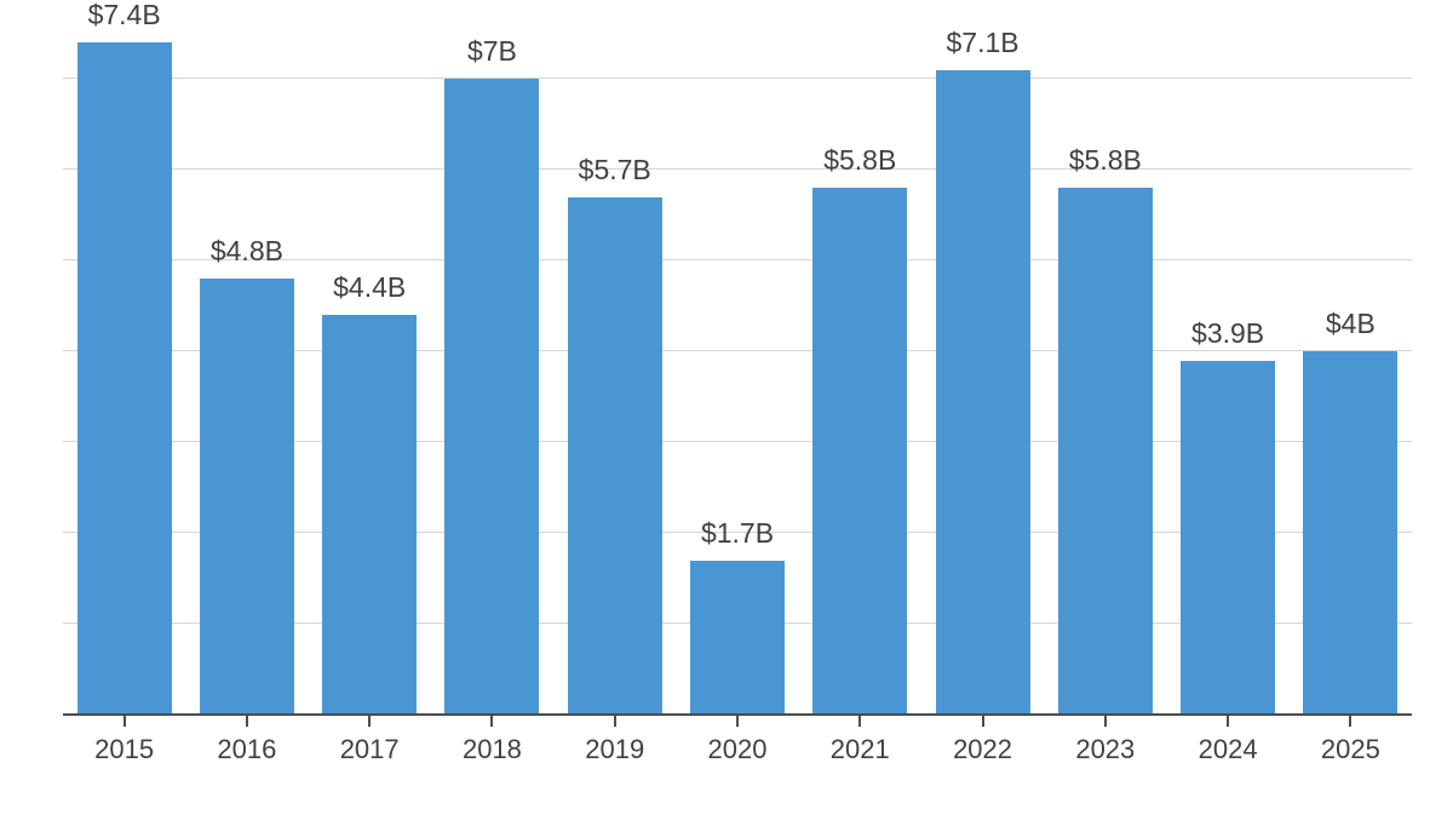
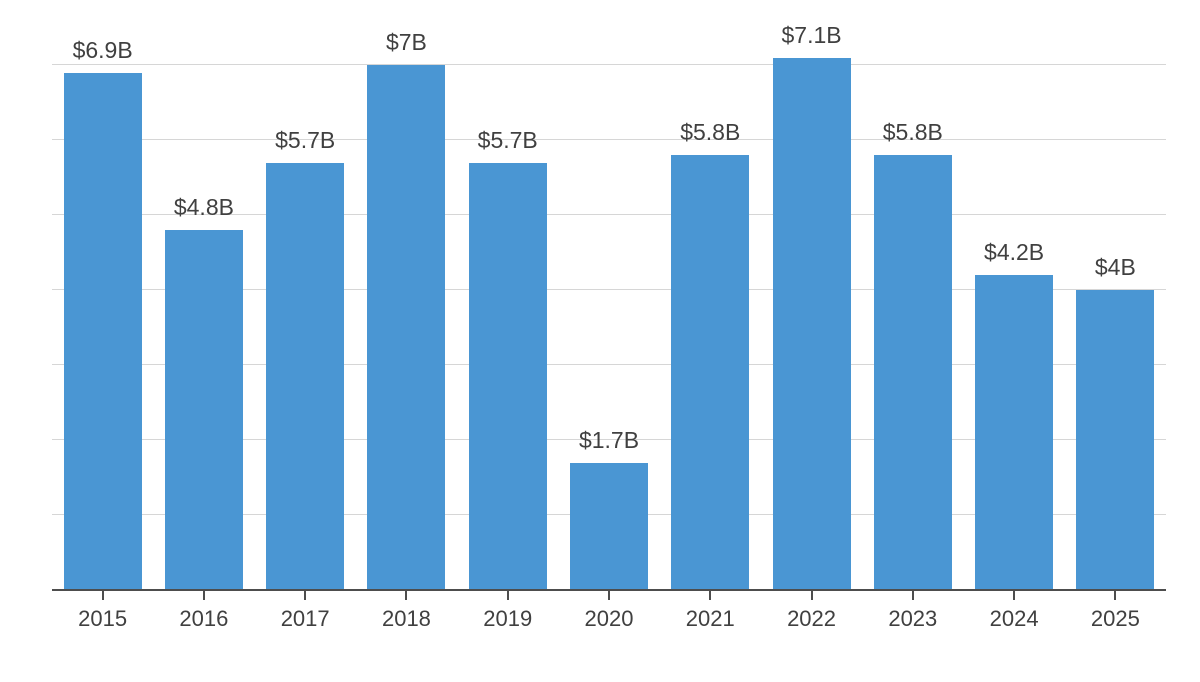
2015: $7.4B -> $6.9B
2017: $4.4B -> $5.7B
2024: $3.9B -> $4.2B
